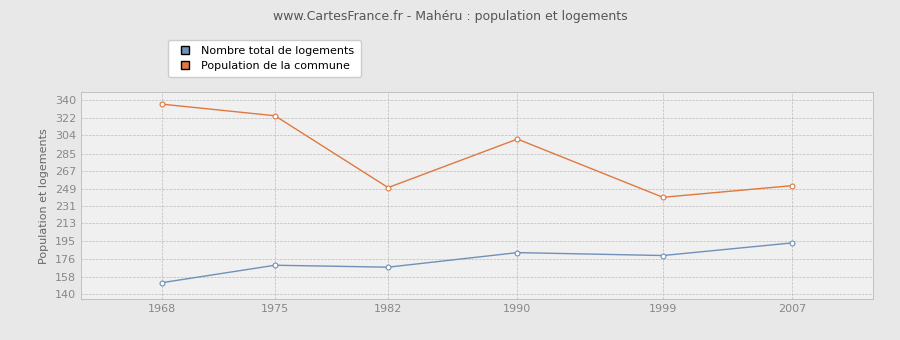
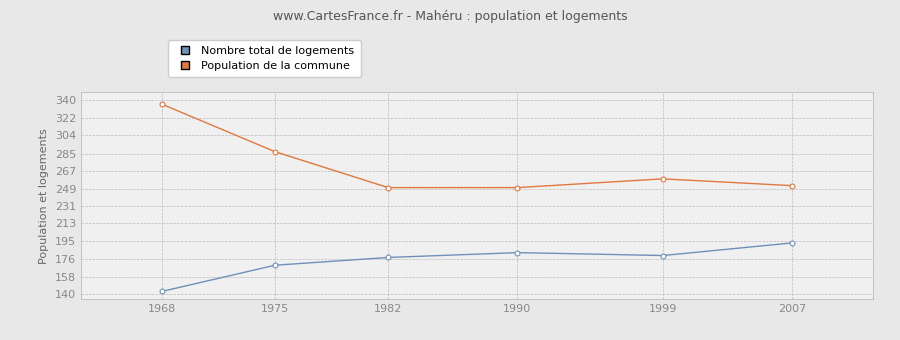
Nombre total de logements/1968: 152 -> 143
Population de la commune/1975: 324 -> 287
Nombre total de logements/1982: 168 -> 178
Population de la commune/1990: 300 -> 250
Population de la commune/1999: 240 -> 259
